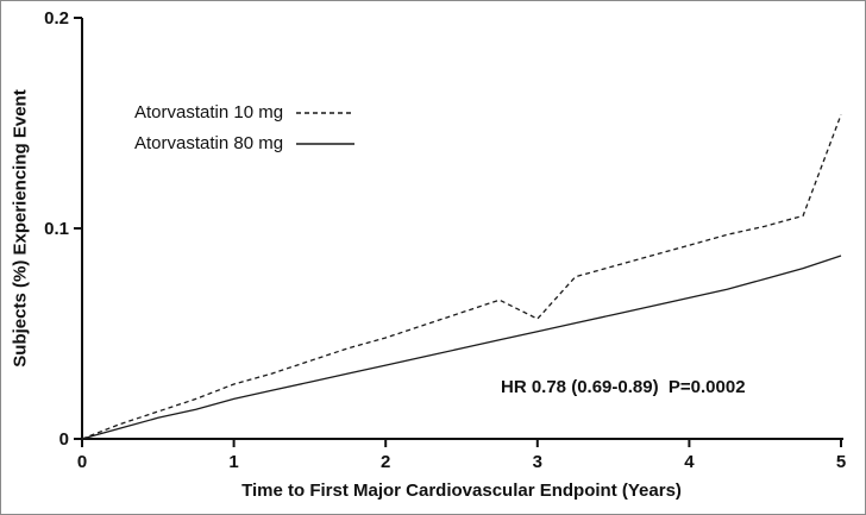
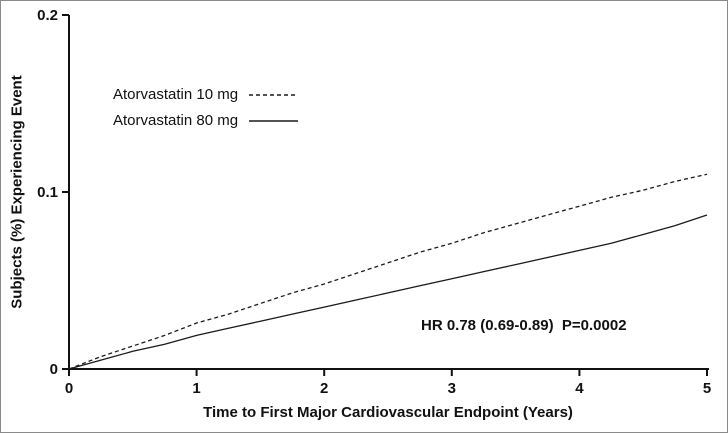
Atorvastatin 10 mg/3: 0.057 -> 0.071
Atorvastatin 10 mg/5: 0.154 -> 0.110
